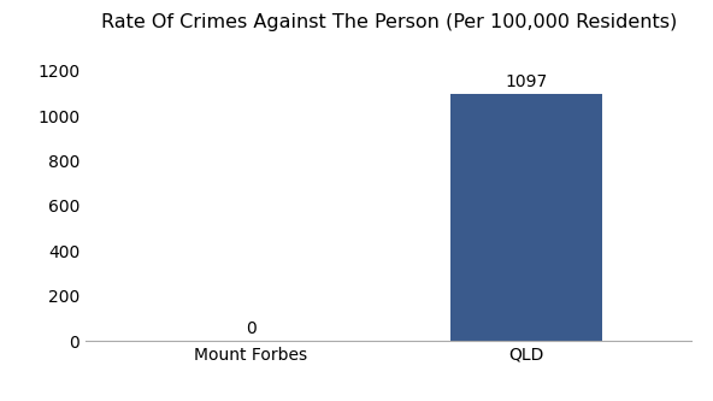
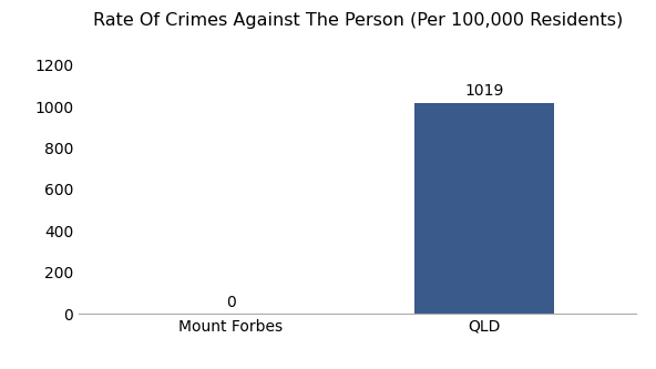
QLD: 1097 -> 1019
